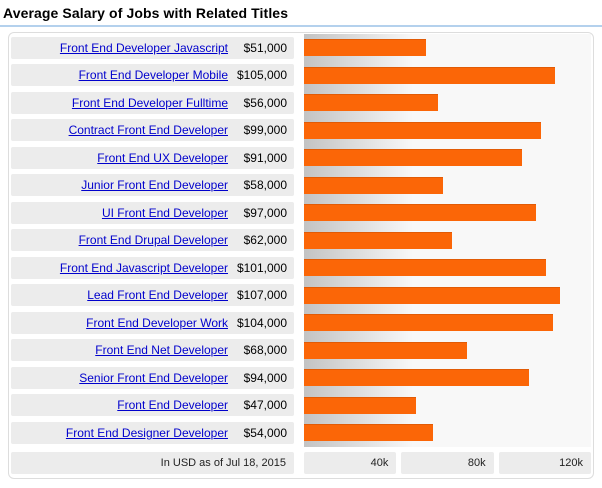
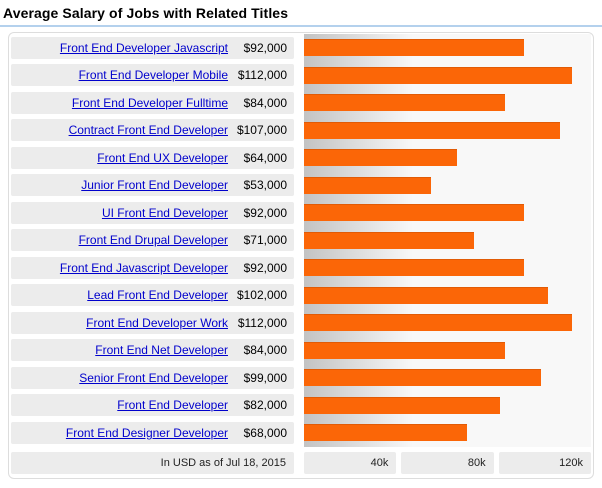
Front End Developer Javascript: $51,000 -> $92,000
Front End Developer Mobile: $105,000 -> $112,000
Front End Developer Fulltime: $56,000 -> $84,000
Contract Front End Developer: $99,000 -> $107,000
Front End UX Developer: $91,000 -> $64,000
Junior Front End Developer: $58,000 -> $53,000
UI Front End Developer: $97,000 -> $92,000
Front End Drupal Developer: $62,000 -> $71,000
Front End Javascript Developer: $101,000 -> $92,000
Lead Front End Developer: $107,000 -> $102,000
Front End Developer Work: $104,000 -> $112,000
Front End Net Developer: $68,000 -> $84,000
Senior Front End Developer: $94,000 -> $99,000
Front End Developer: $47,000 -> $82,000
Front End Designer Developer: $54,000 -> $68,000
